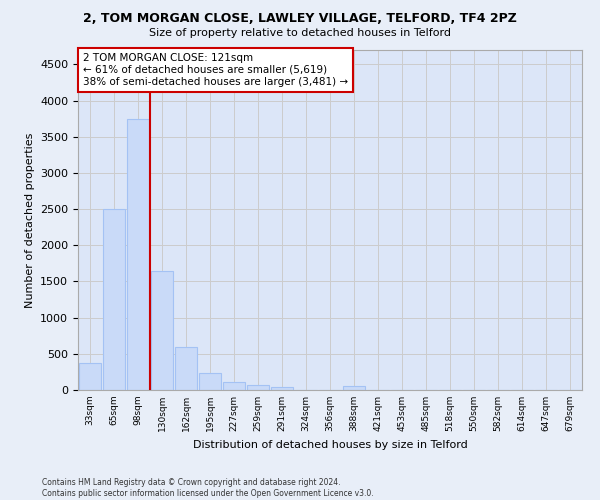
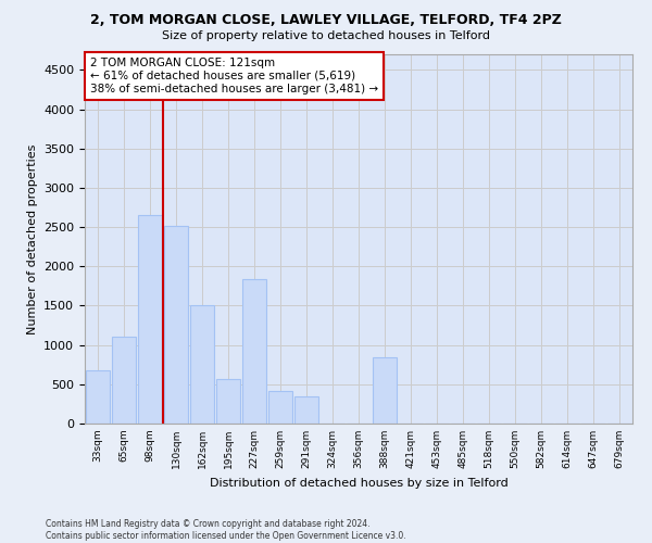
33sqm: 370 -> 680
65sqm: 2500 -> 1100
98sqm: 3750 -> 2660
130sqm: 1640 -> 2520
162sqm: 590 -> 1500
195sqm: 230 -> 560
227sqm: 100 -> 1840
259sqm: 60 -> 420
291sqm: 40 -> 340
388sqm: 60 -> 840
